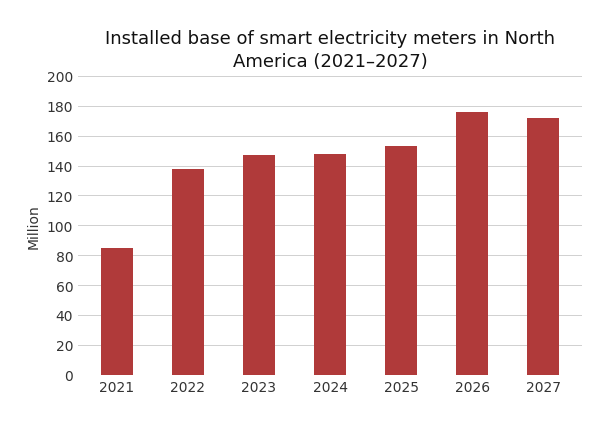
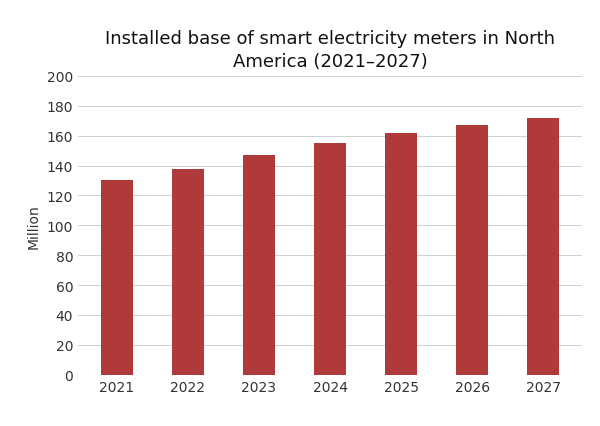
2021: 85 -> 130
2024: 148 -> 155
2025: 153 -> 162
2026: 176 -> 167
